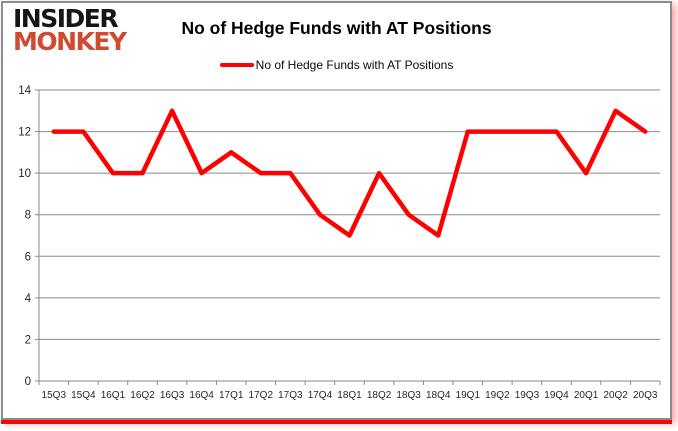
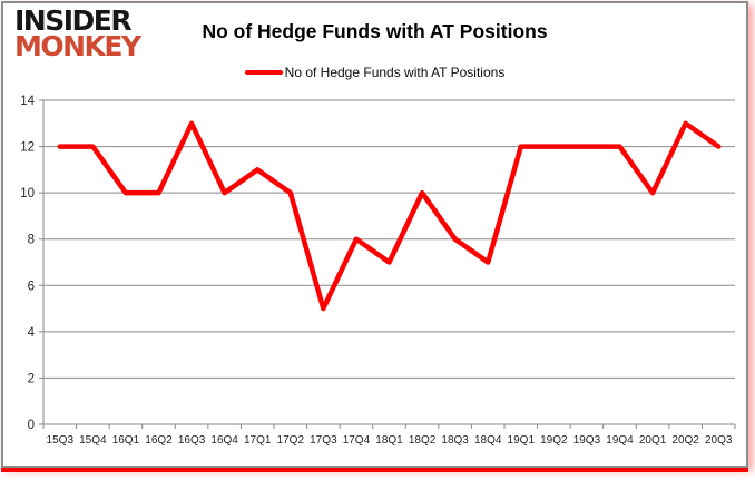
17Q3: 10 -> 5
